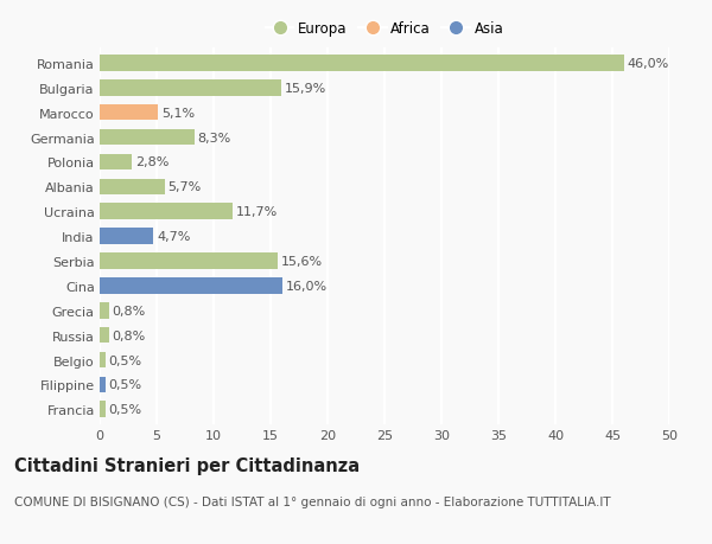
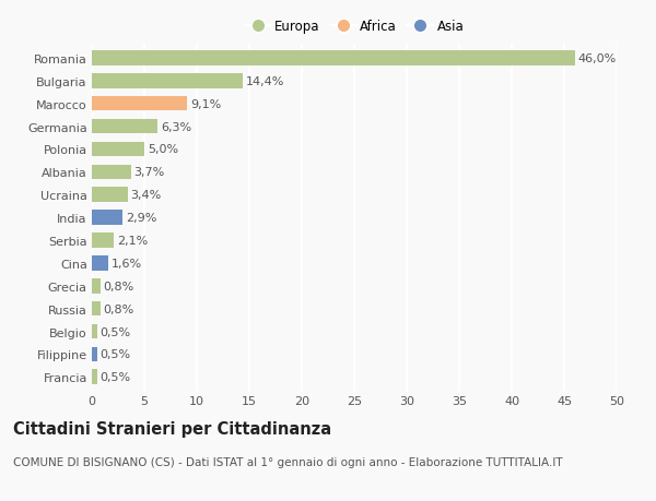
Bulgaria: 15,9% -> 14,4%
Marocco: 5,1% -> 9,1%
Germania: 8,3% -> 6,3%
Polonia: 2,8% -> 5,0%
Albania: 5,7% -> 3,7%
Ucraina: 11,7% -> 3,4%
India: 4,7% -> 2,9%
Serbia: 15,6% -> 2,1%
Cina: 16,0% -> 1,6%
